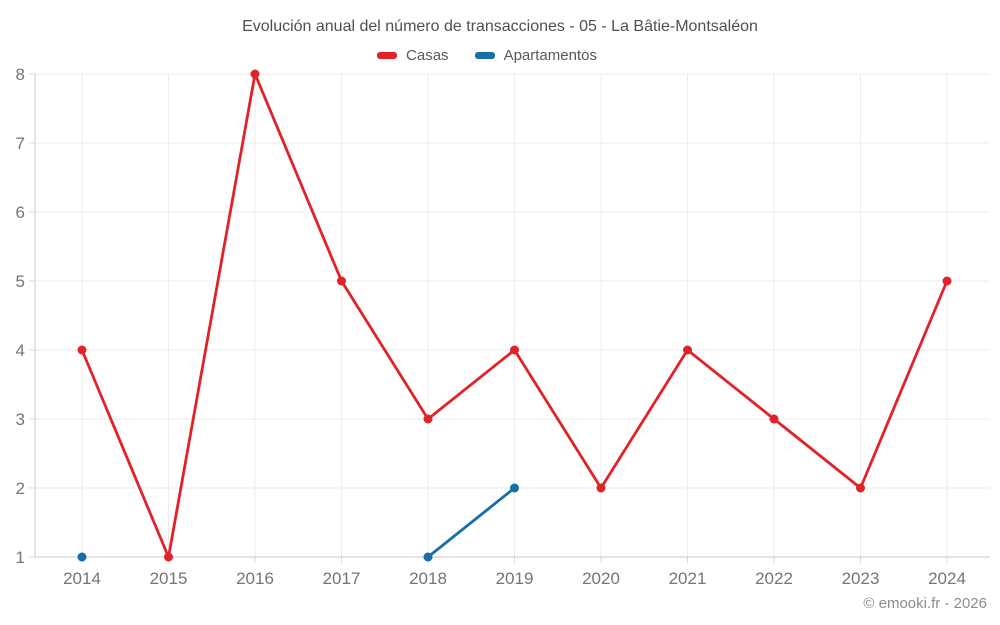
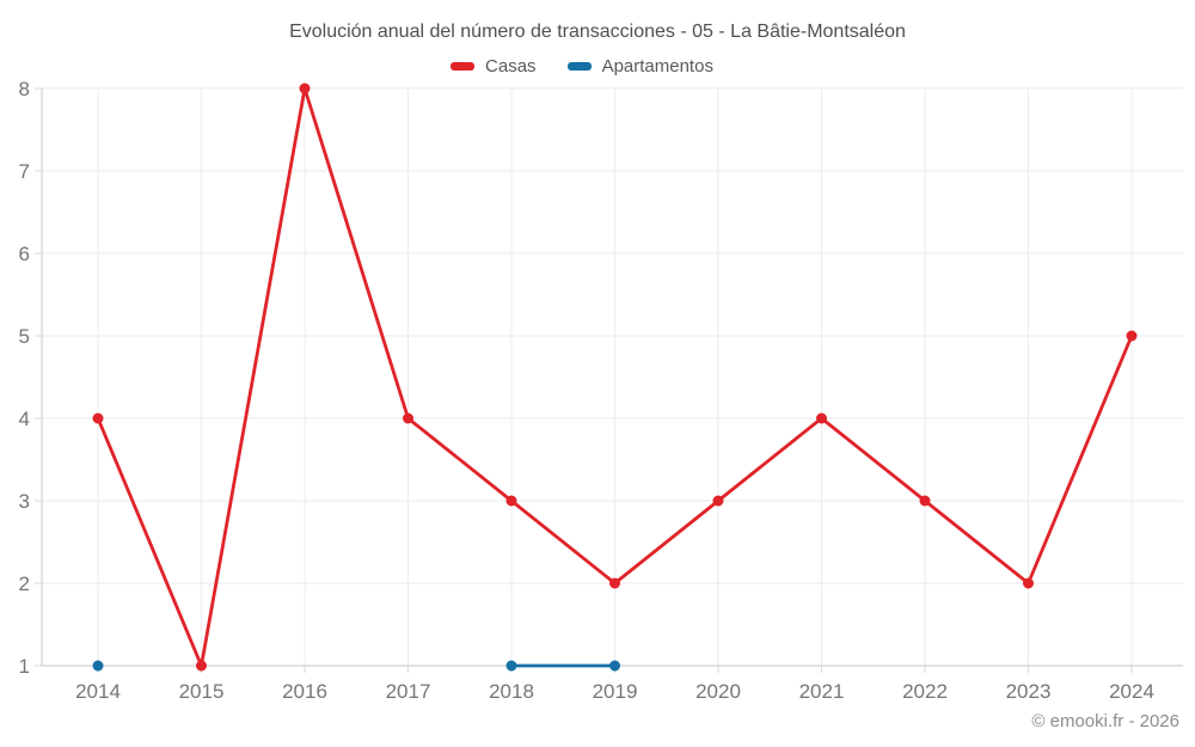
Casas/2017: 5 -> 4
Casas/2019: 4 -> 2
Apartamentos/2019: 2 -> 1
Casas/2020: 2 -> 3
